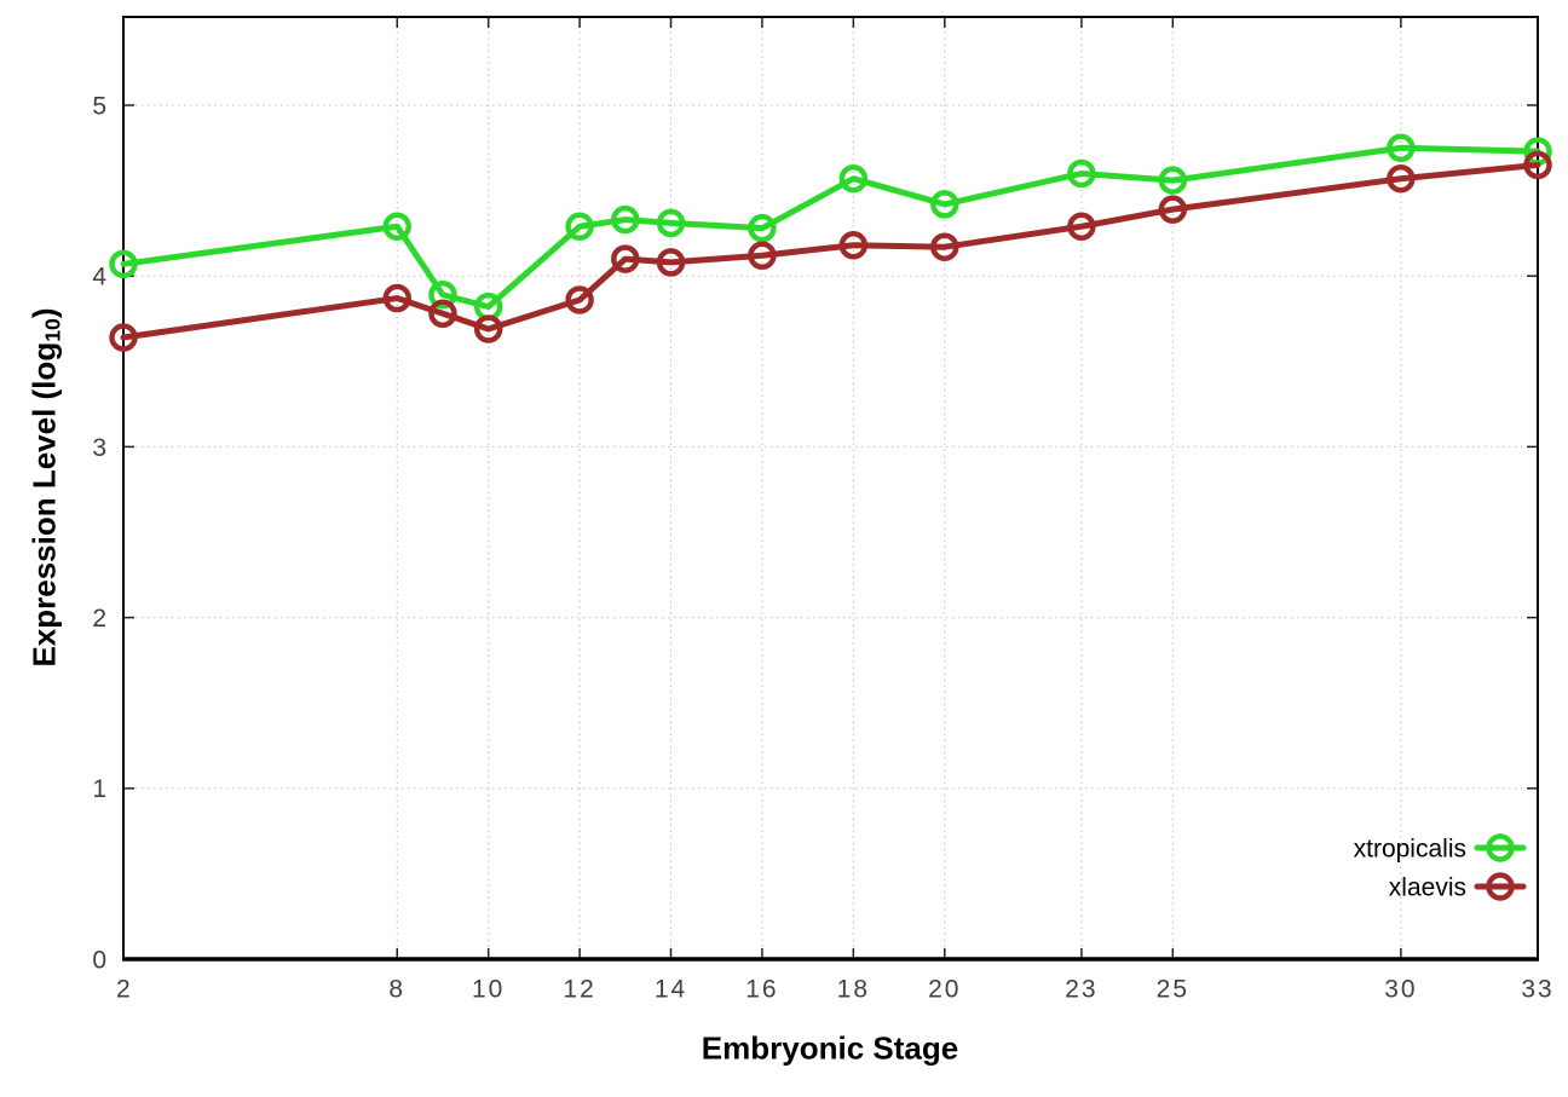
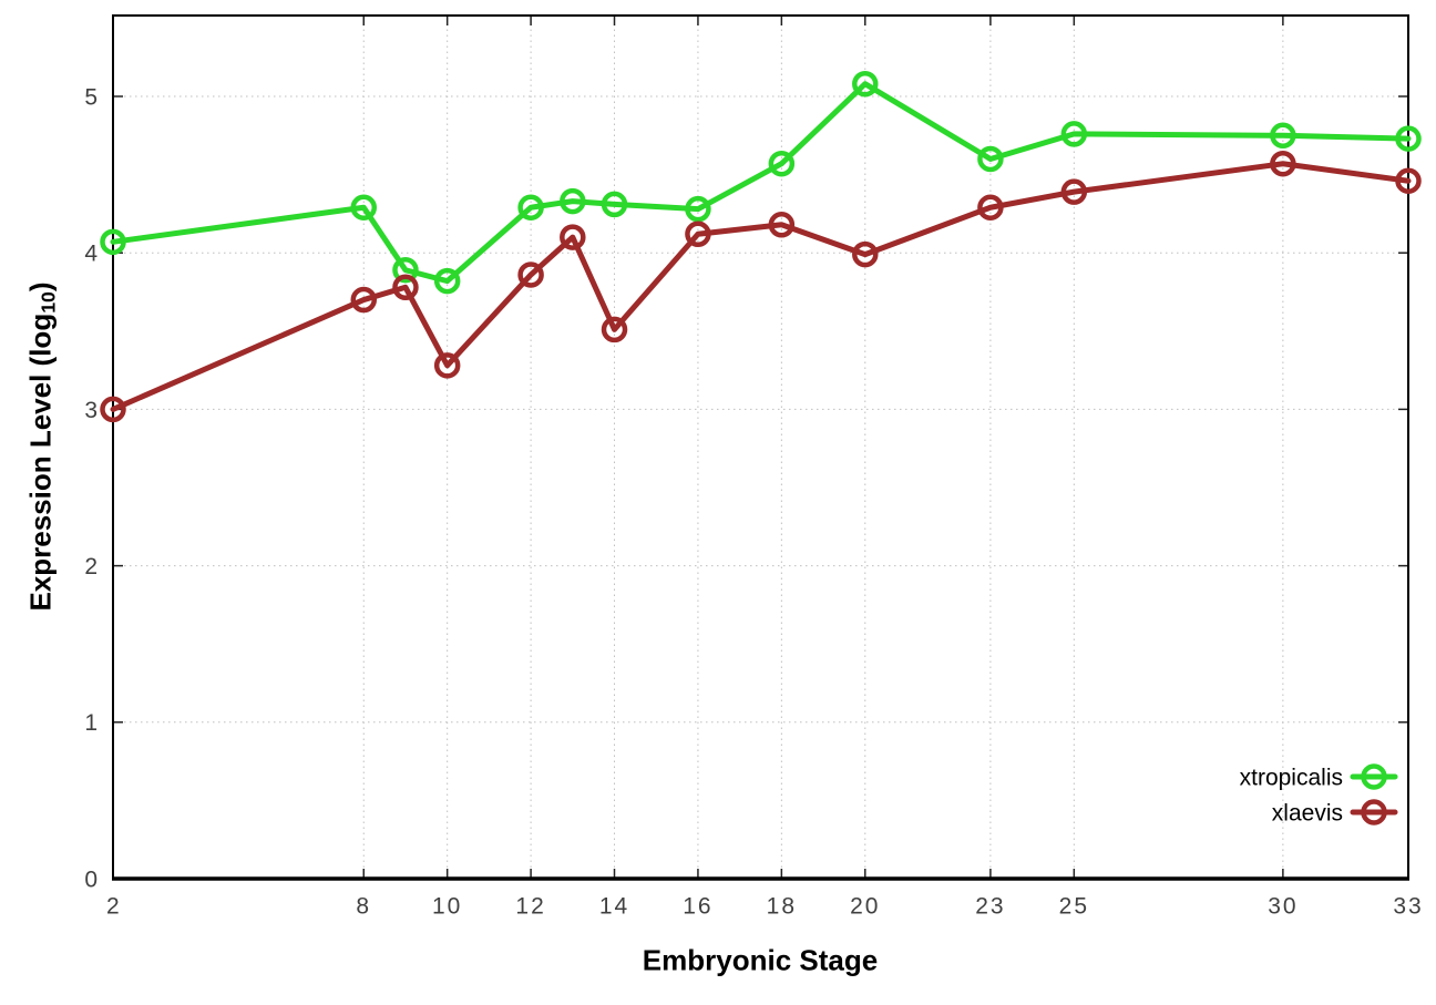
xlaevis/2: 3.64 -> 3.00
xlaevis/8: 3.87 -> 3.70
xlaevis/10: 3.69 -> 3.28
xlaevis/14: 4.08 -> 3.51
xtropicalis/20: 4.42 -> 5.08
xlaevis/20: 4.17 -> 3.99
xtropicalis/25: 4.56 -> 4.76
xlaevis/33: 4.65 -> 4.46
